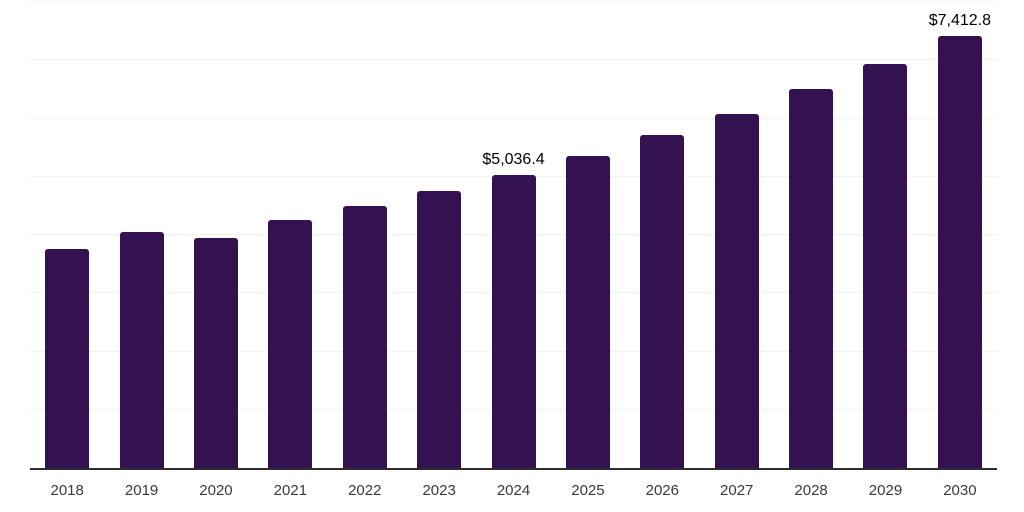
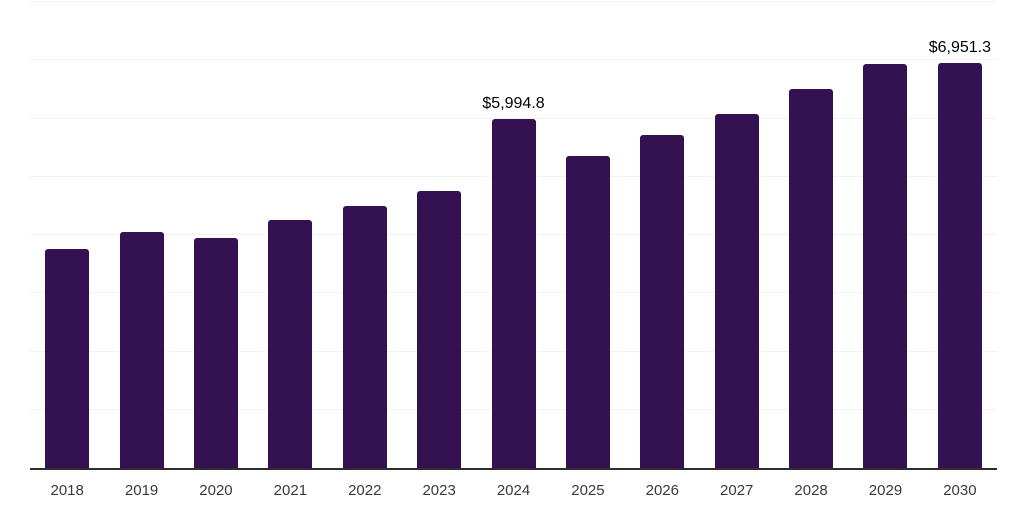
2024: $5,036.4 -> $5,994.8
2030: $7,412.8 -> $6,951.3
